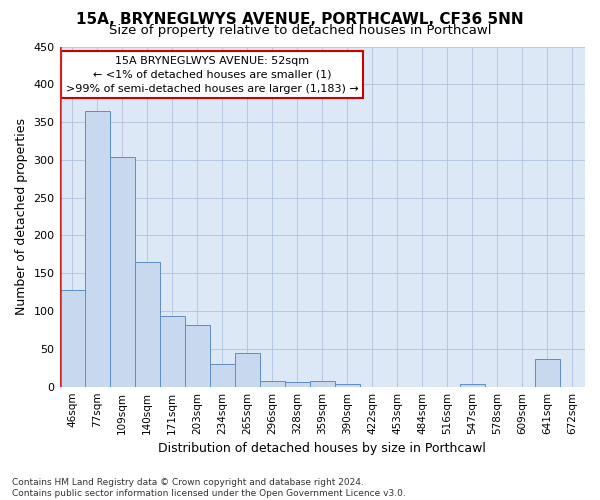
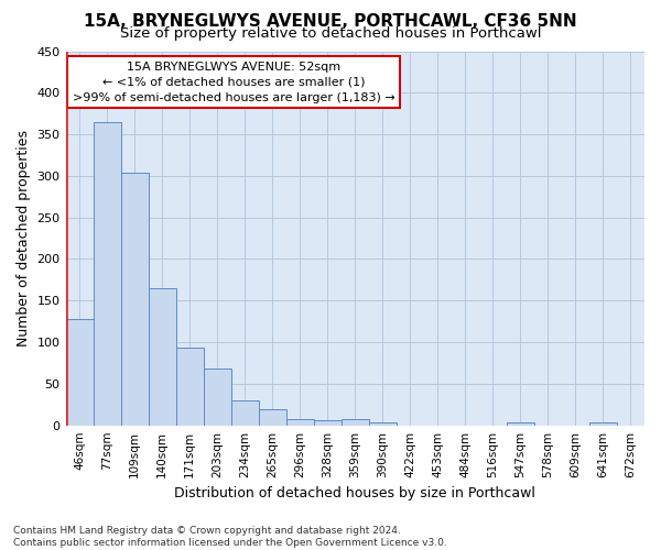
203sqm: 82 -> 68
265sqm: 44 -> 19
641sqm: 36 -> 4
